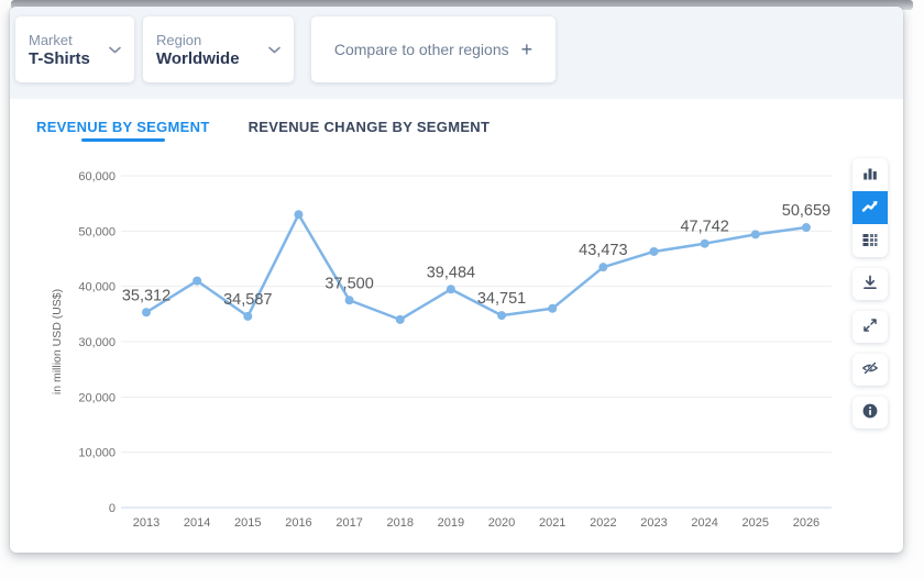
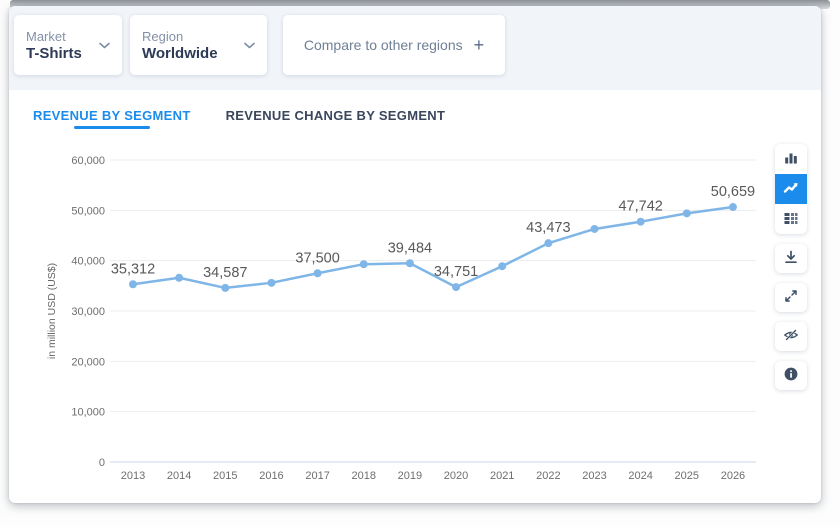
2014: 41000 -> 37000
2016: 53000 -> 36000
2018: 34000 -> 39000
2021: 36000 -> 39000
